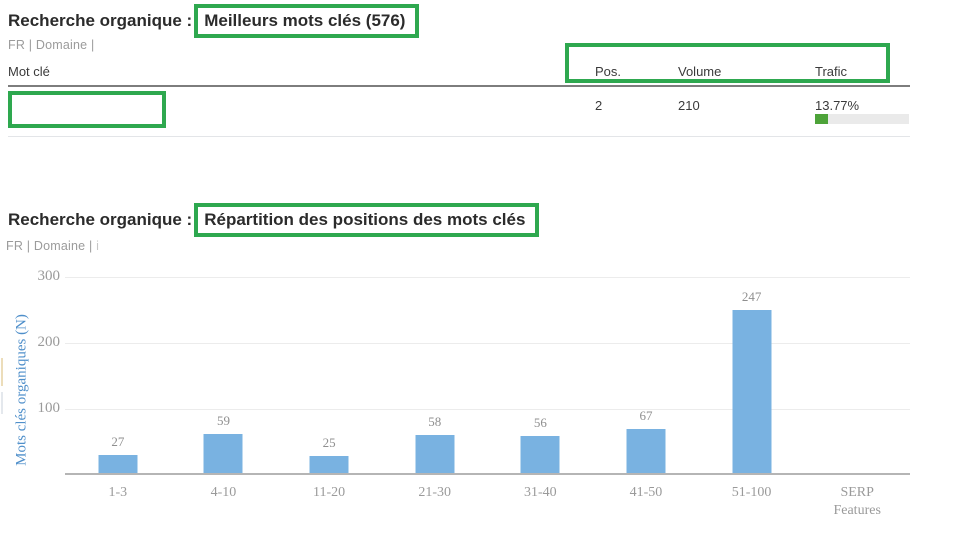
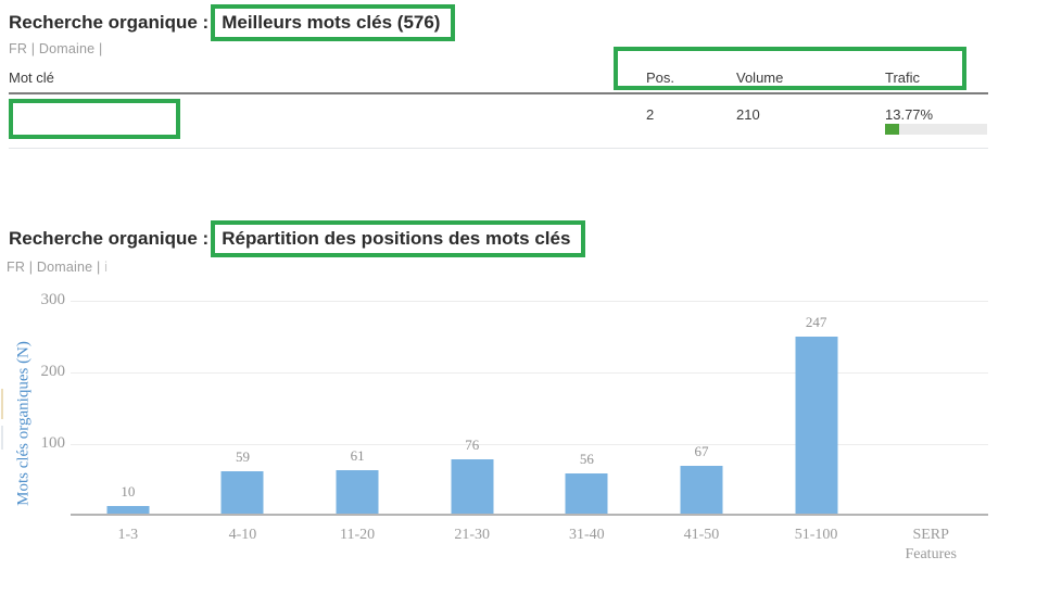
1-3: 27 -> 10
11-20: 25 -> 61
21-30: 58 -> 76
